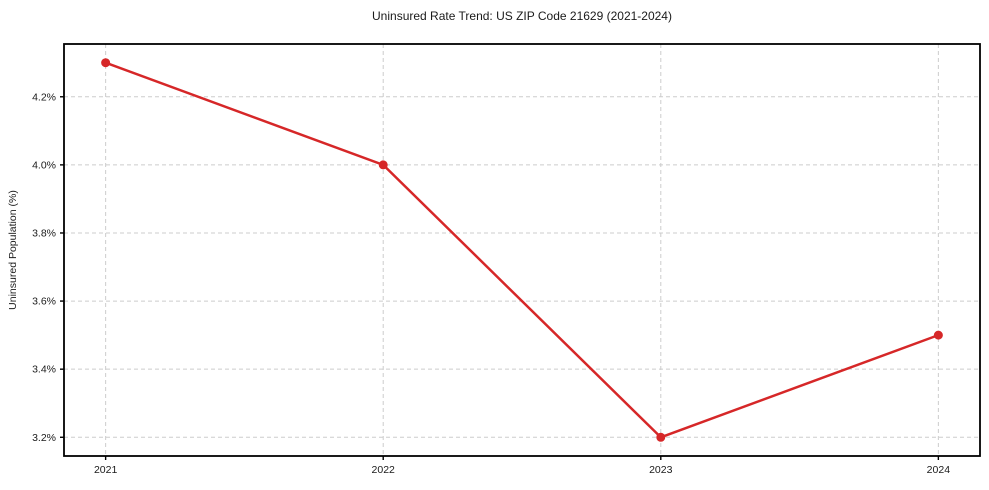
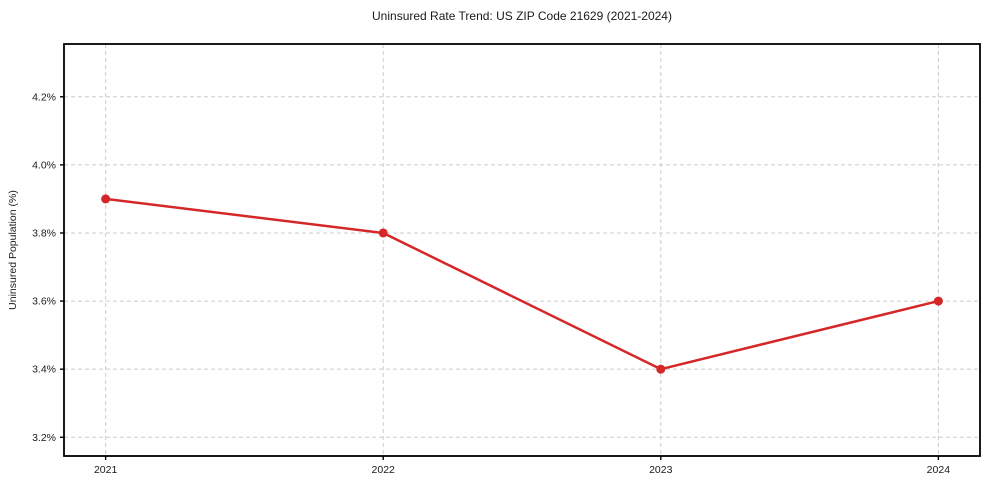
2021: 4.3% -> 3.9%
2022: 4.0% -> 3.8%
2023: 3.2% -> 3.4%
2024: 3.5% -> 3.6%
